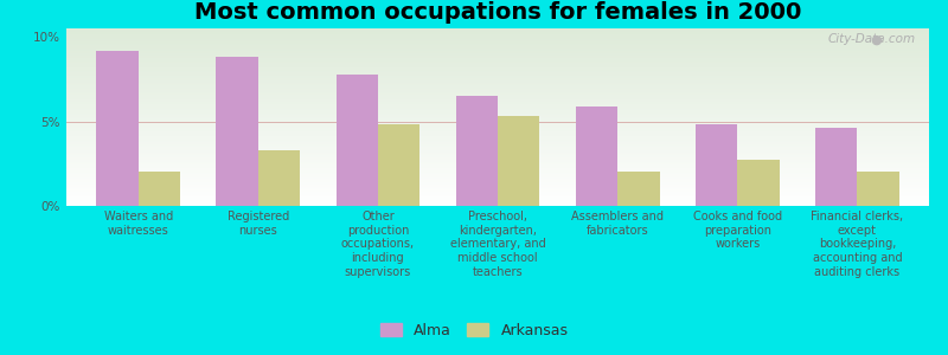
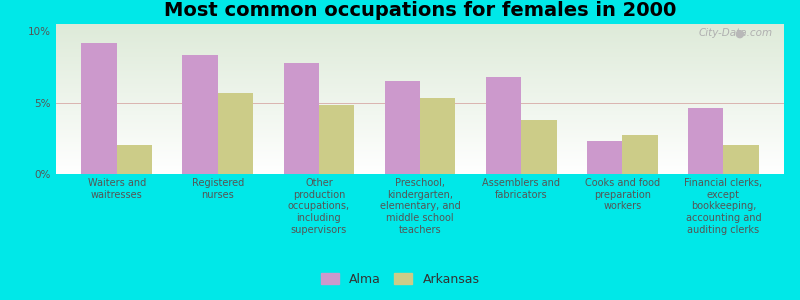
Alma/Registered nurses: 8.8% -> 8.3%
Arkansas/Registered nurses: 3.3% -> 5.7%
Alma/Assemblers and fabricators: 5.9% -> 6.8%
Arkansas/Assemblers and fabricators: 2.0% -> 3.8%
Alma/Cooks and food preparation workers: 4.8% -> 2.3%
